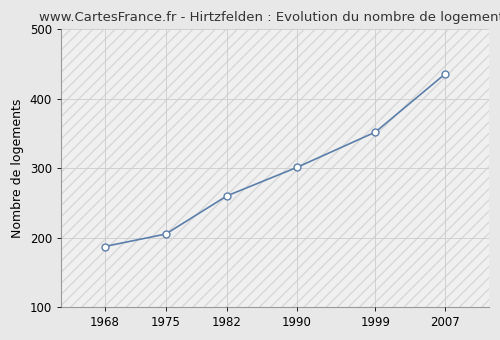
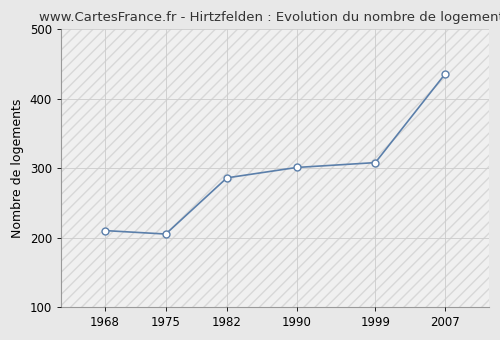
1968: 187 -> 210
1982: 260 -> 286
1999: 352 -> 308
